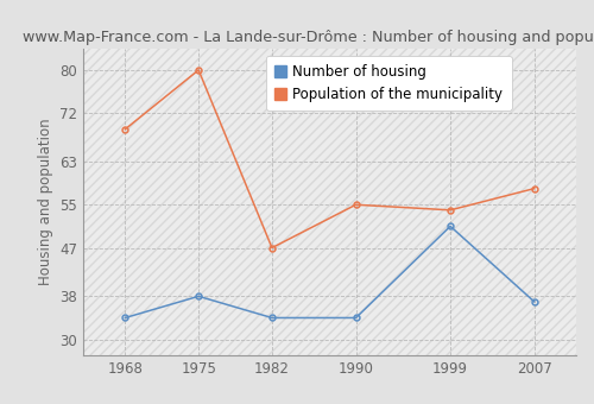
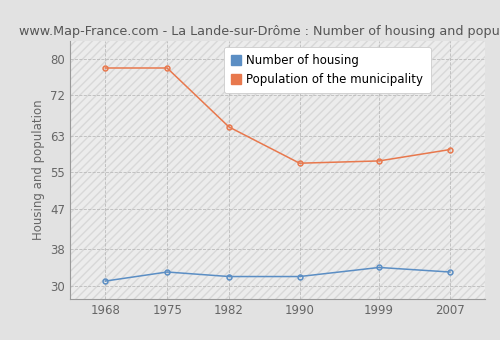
Number of housing/1968: 34 -> 31
Population of the municipality/1968: 69.0 -> 78.0
Number of housing/1975: 38 -> 33
Population of the municipality/1975: 80.0 -> 78.0
Number of housing/1982: 34 -> 32
Population of the municipality/1982: 47.0 -> 65.0
Number of housing/1990: 34 -> 32
Population of the municipality/1990: 55.0 -> 57.0
Number of housing/1999: 51 -> 34
Population of the municipality/1999: 54.0 -> 57.5
Number of housing/2007: 37 -> 33
Population of the municipality/2007: 58.0 -> 60.0
